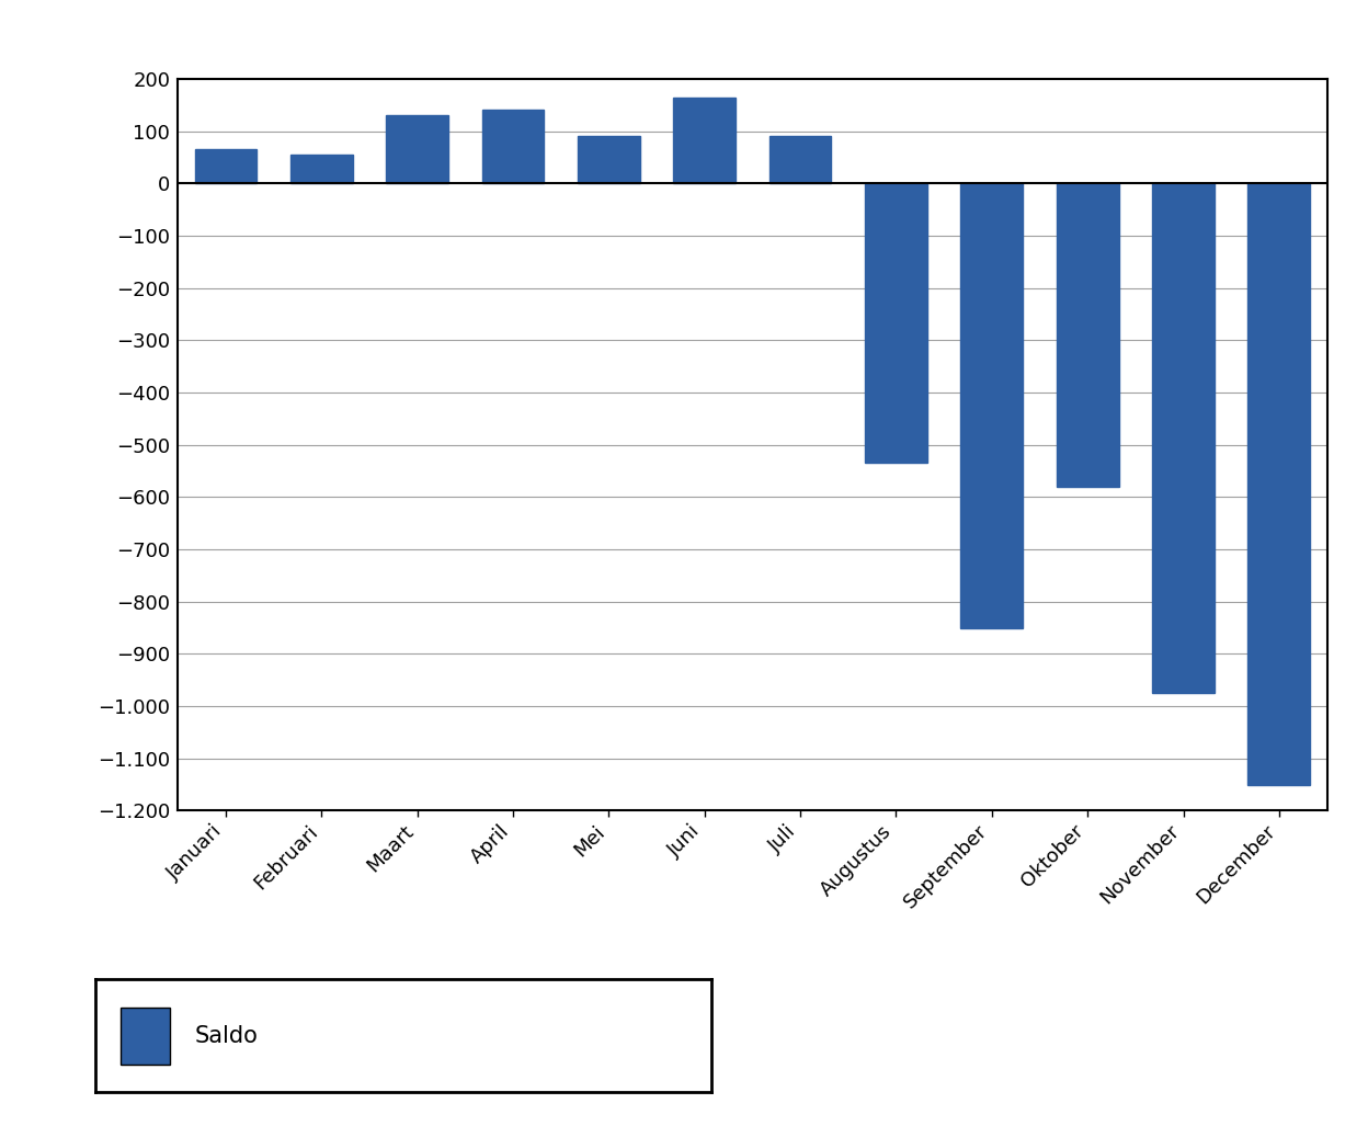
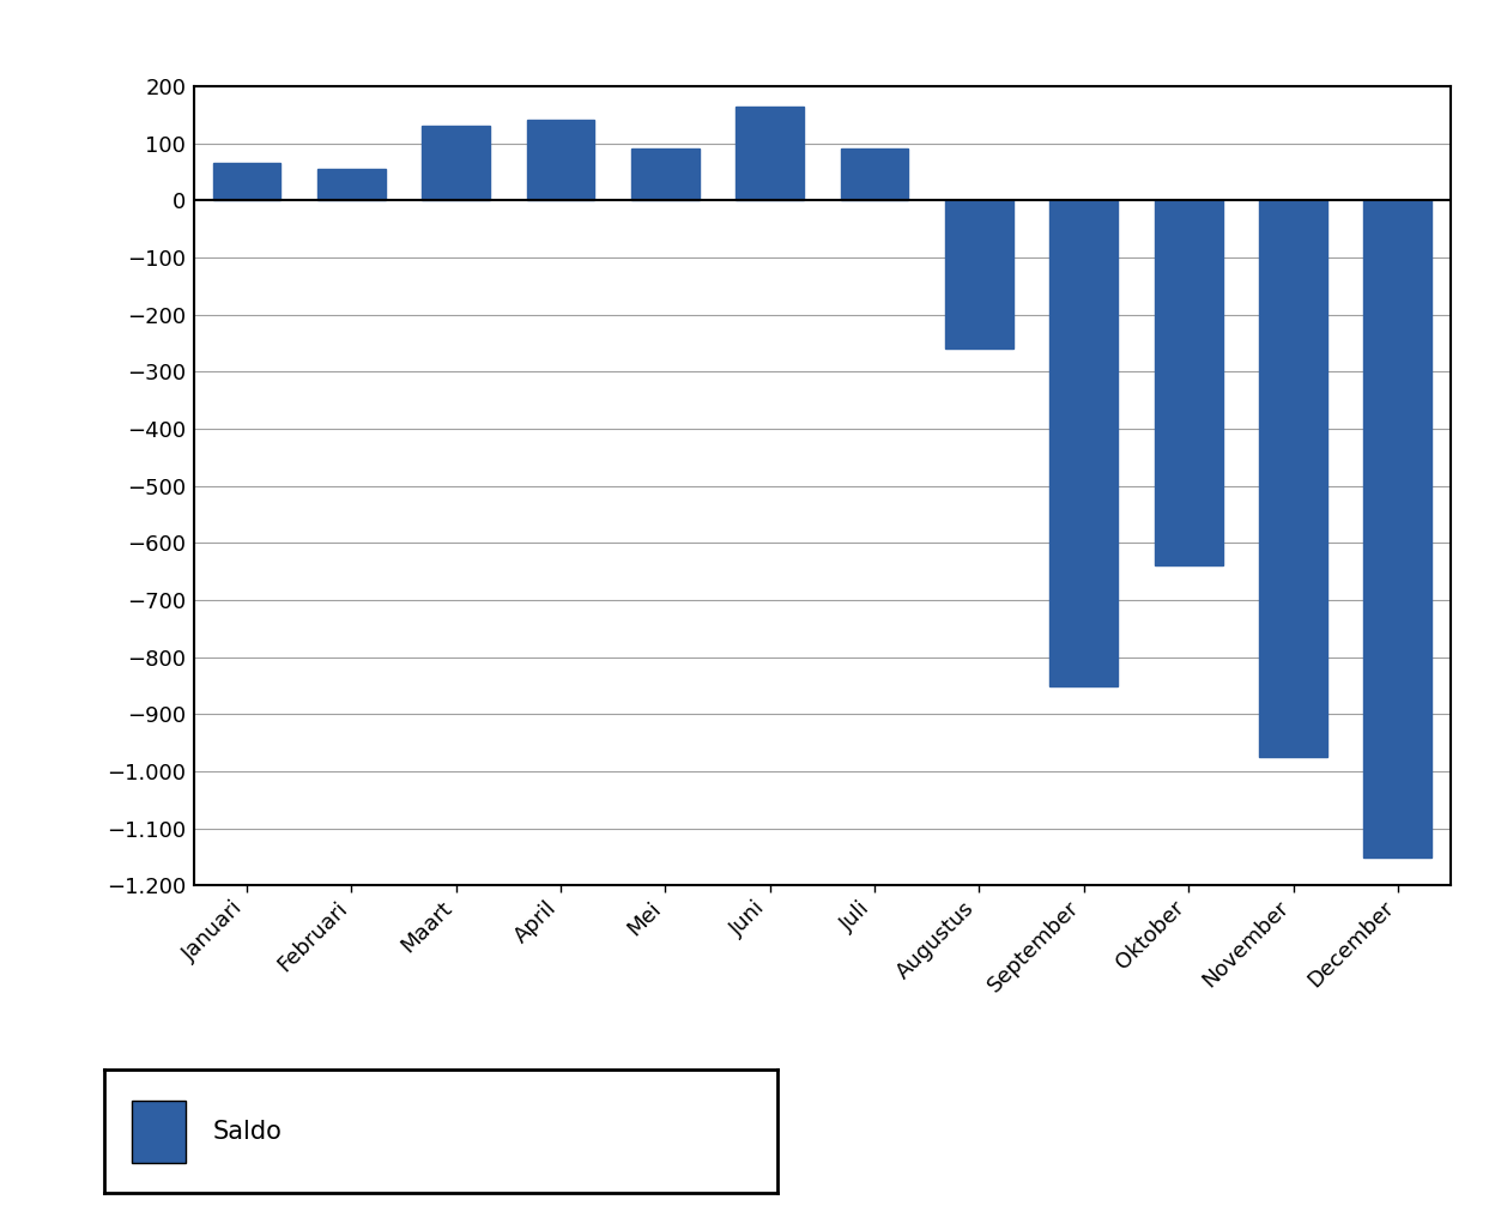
Augustus: -535 -> -260
Oktober: -580 -> -640
